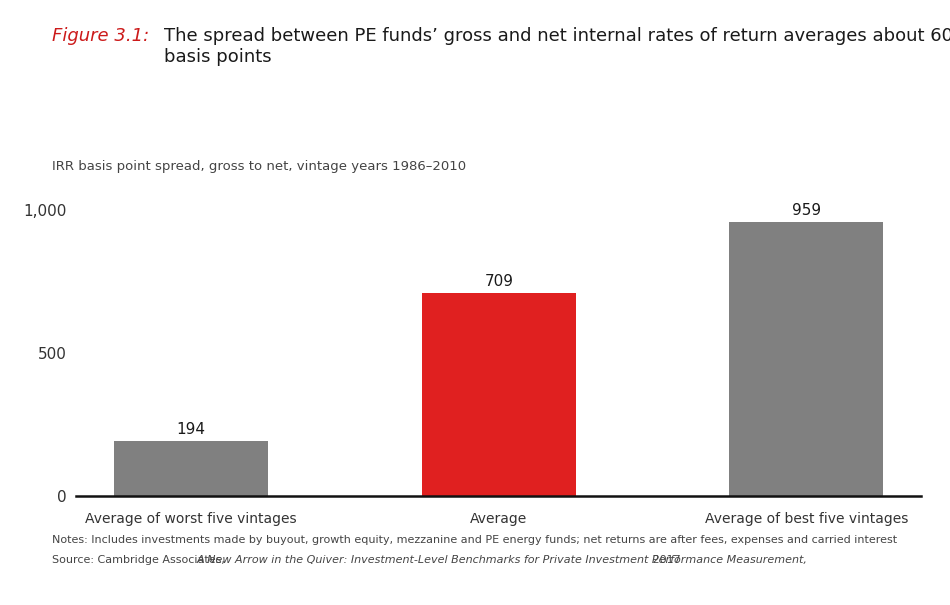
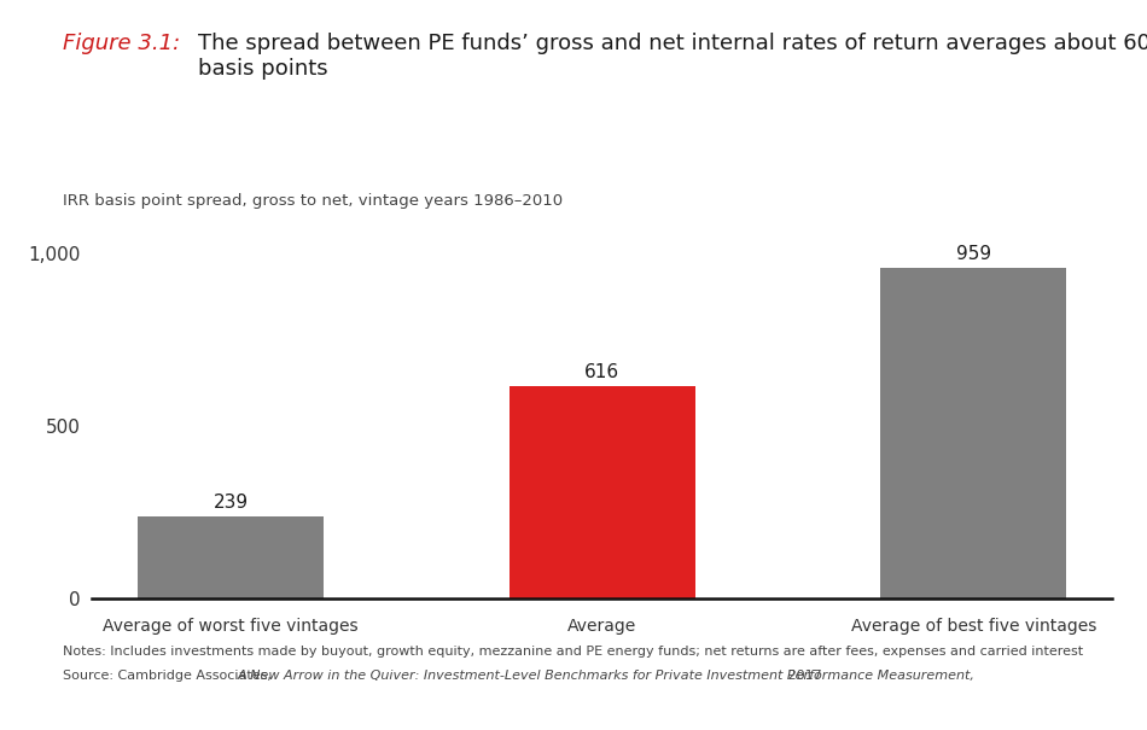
Average of worst five vintages: 194 -> 239
Average: 709 -> 616
